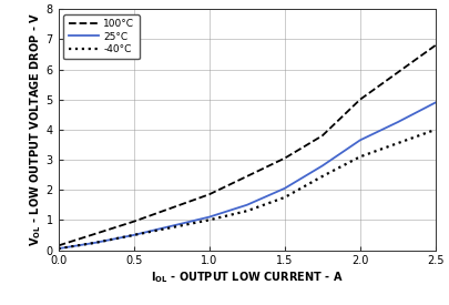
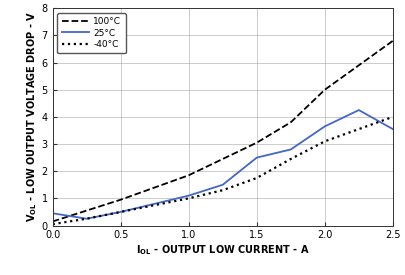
25°C/0.0: 0.05 -> 0.45
25°C/1.5: 2.05 -> 2.50
25°C/2.5: 4.90 -> 3.55
